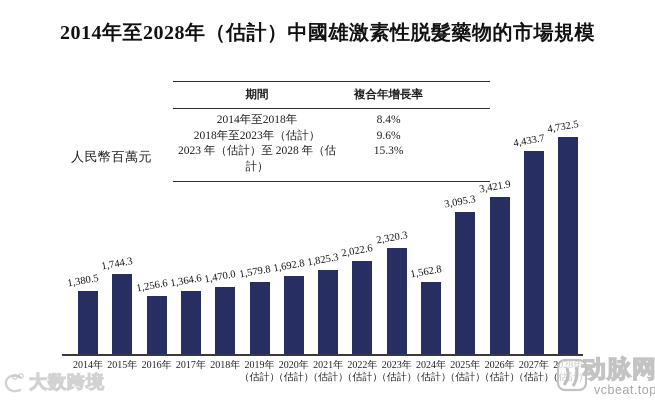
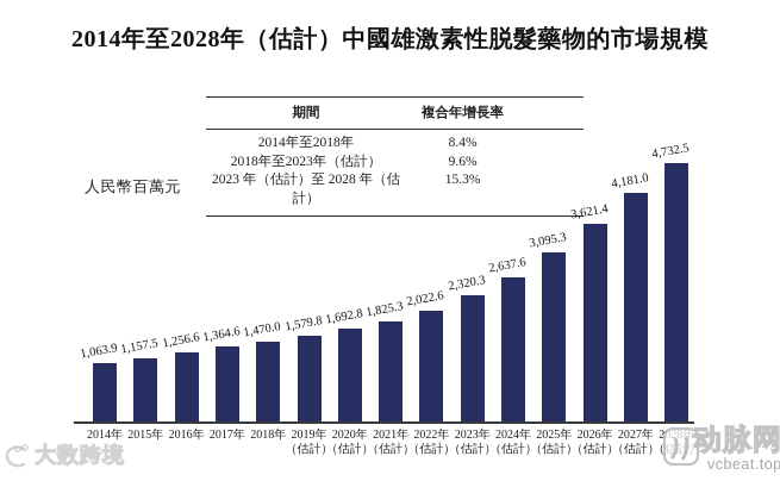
2014年: 1,380.5 -> 1,063.9
2015年: 1,744.3 -> 1,157.5
2024年（估計）: 1,562.8 -> 2,637.6
2026年（估計）: 3,421.9 -> 3,621.4
2027年（估計）: 4,433.7 -> 4,181.0
